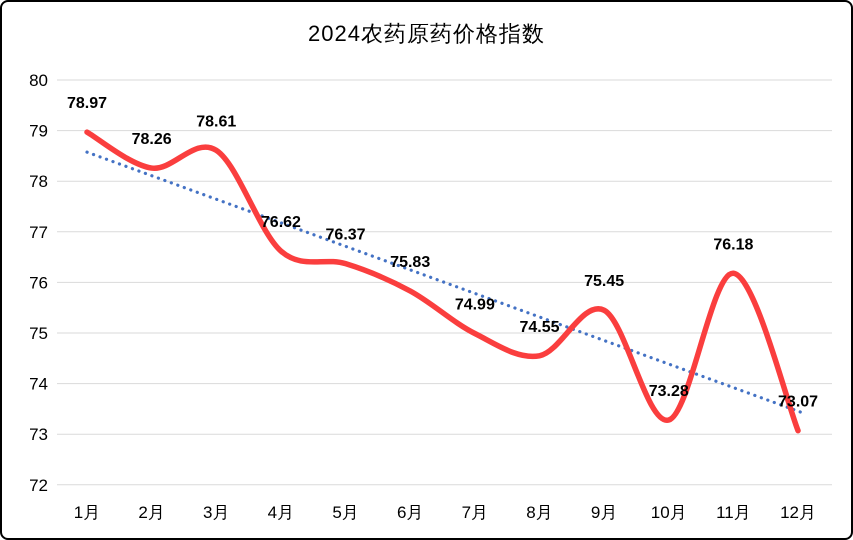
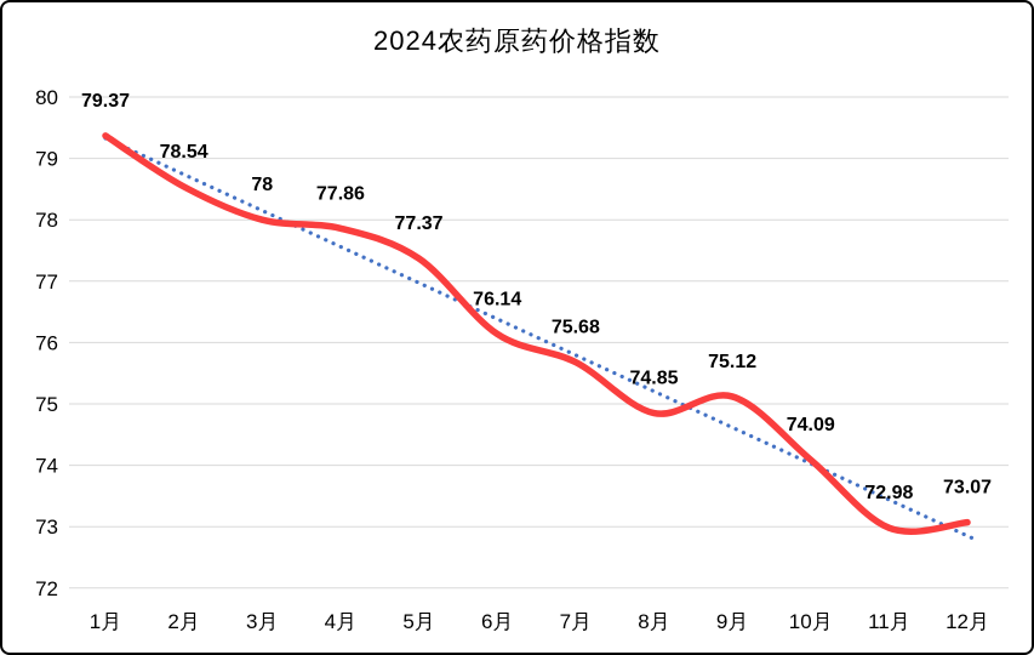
1月: 78.97 -> 79.37
2月: 78.26 -> 78.54
3月: 78.61 -> 78
4月: 76.62 -> 77.86
5月: 76.37 -> 77.37
6月: 75.83 -> 76.14
7月: 74.99 -> 75.68
8月: 74.55 -> 74.85
9月: 75.45 -> 75.12
10月: 73.28 -> 74.09
11月: 76.18 -> 72.98
